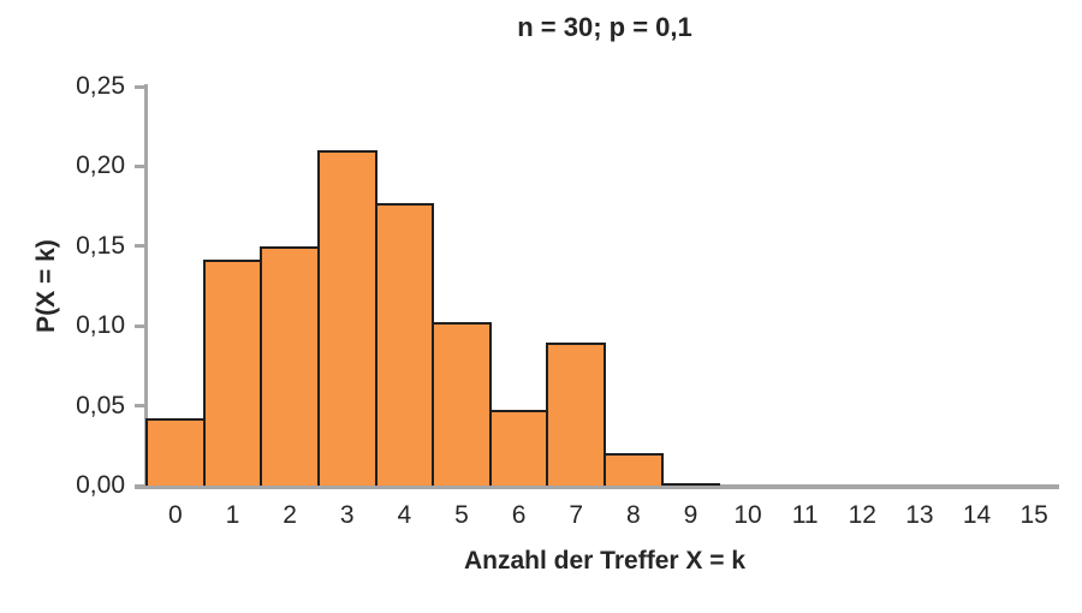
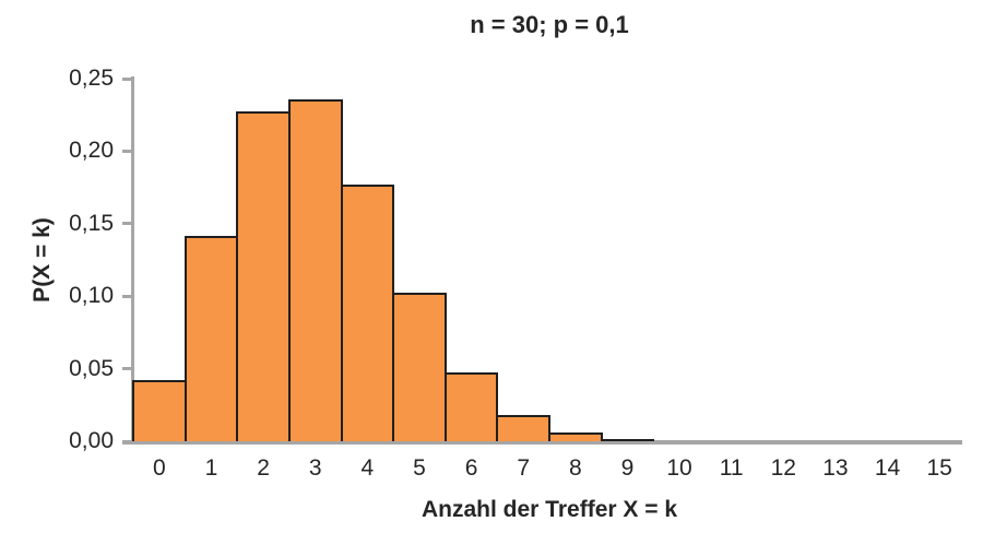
2: 0,15 -> 0,23
3: 0,21 -> 0,24
7: 0,09 -> 0,02
8: 0,02 -> 0,01
